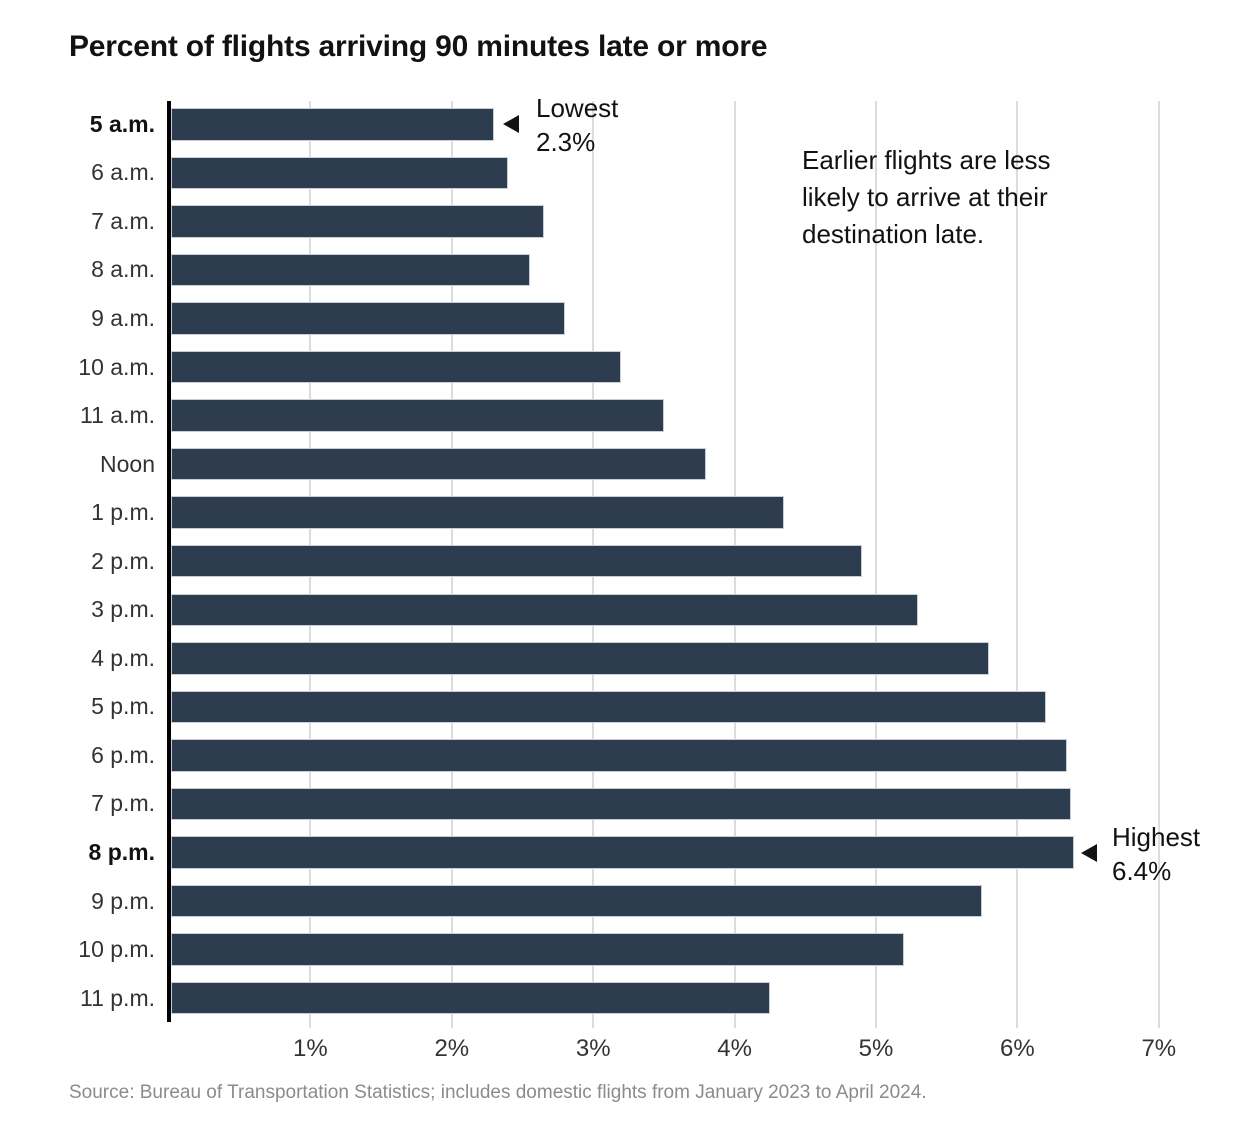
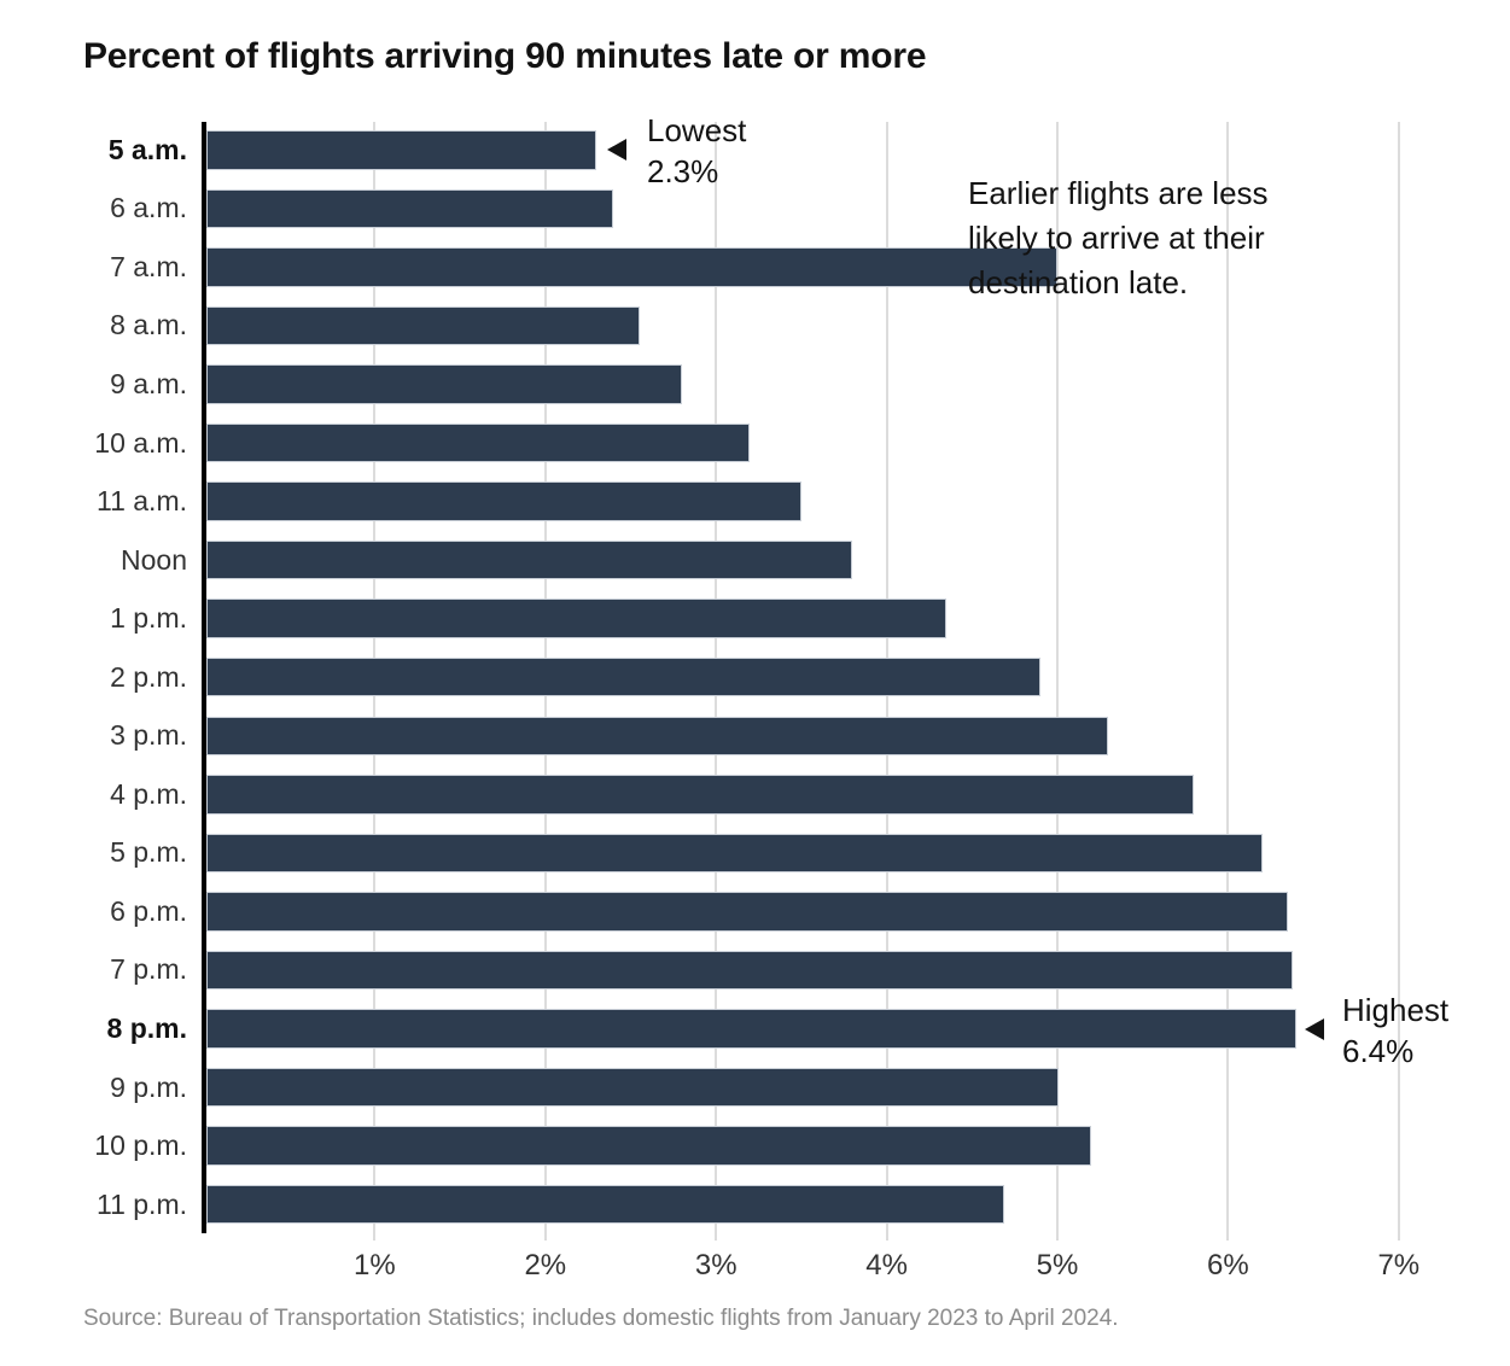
7 a.m.: 2.65% -> 5.00%
9 p.m.: 5.75% -> 5.01%
11 p.m.: 4.25% -> 4.69%
